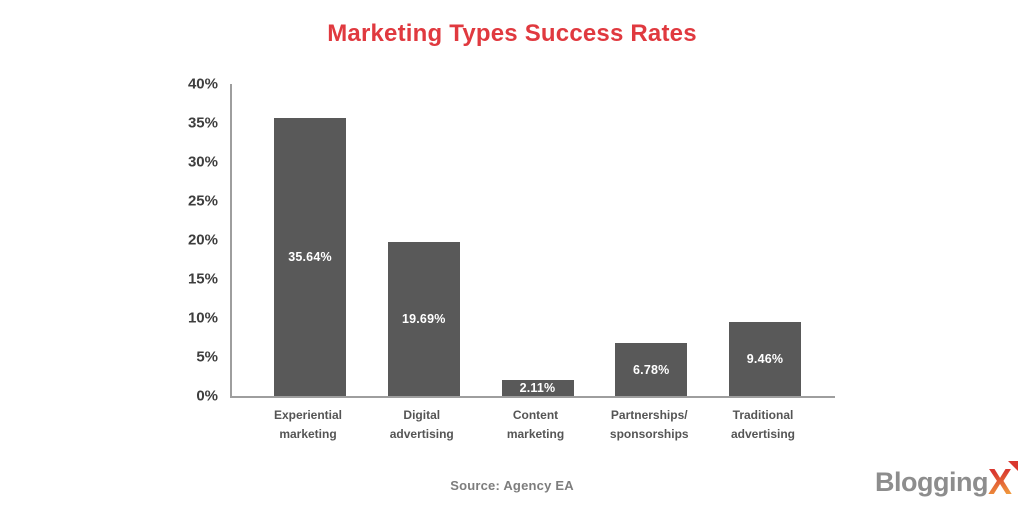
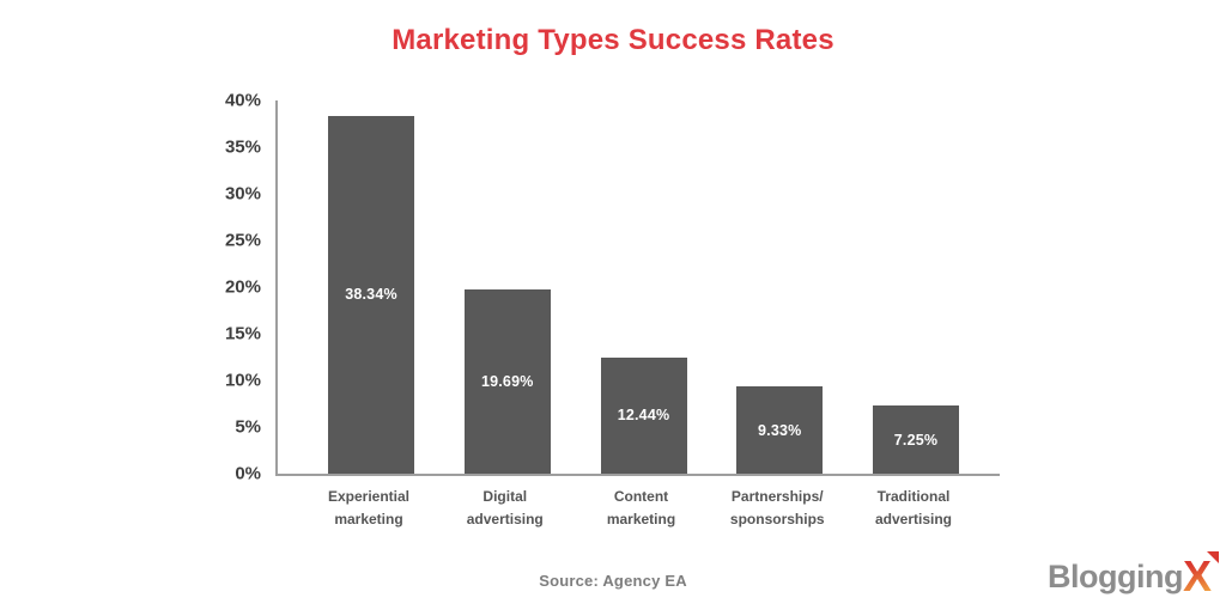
Experiential marketing: 35.64% -> 38.34%
Content marketing: 2.11% -> 12.44%
Partnerships/ sponsorships: 6.78% -> 9.33%
Traditional advertising: 9.46% -> 7.25%
